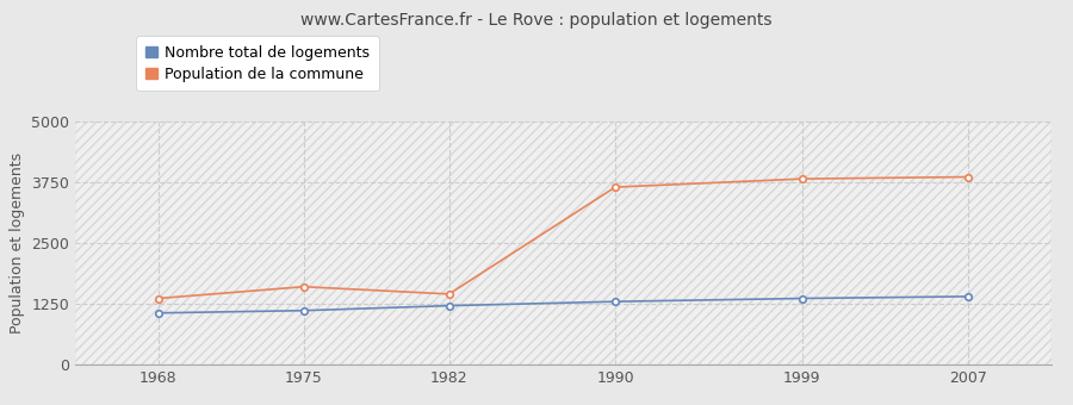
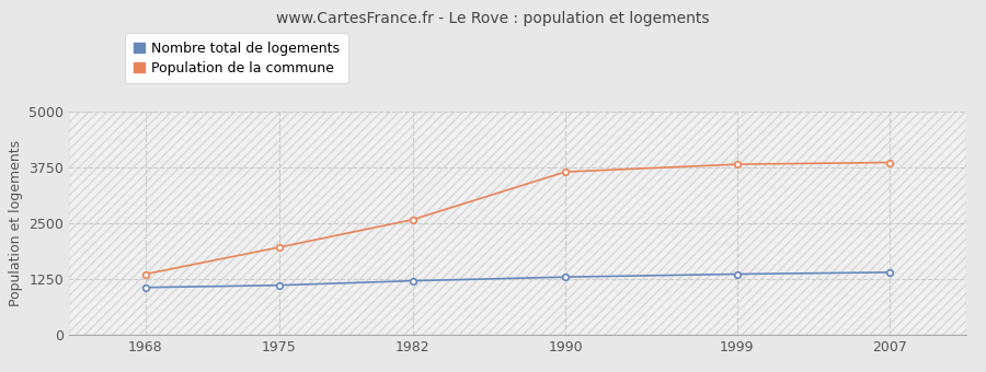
Population de la commune/1975: 1600 -> 1960
Population de la commune/1982: 1450 -> 2580
